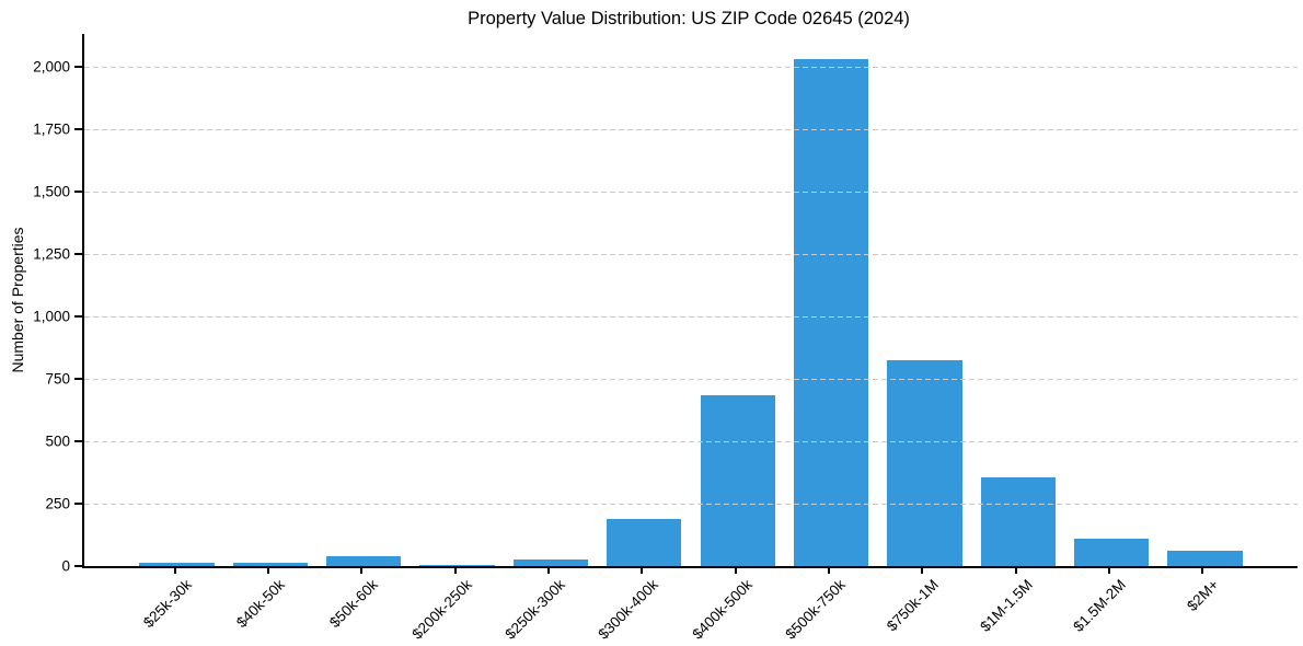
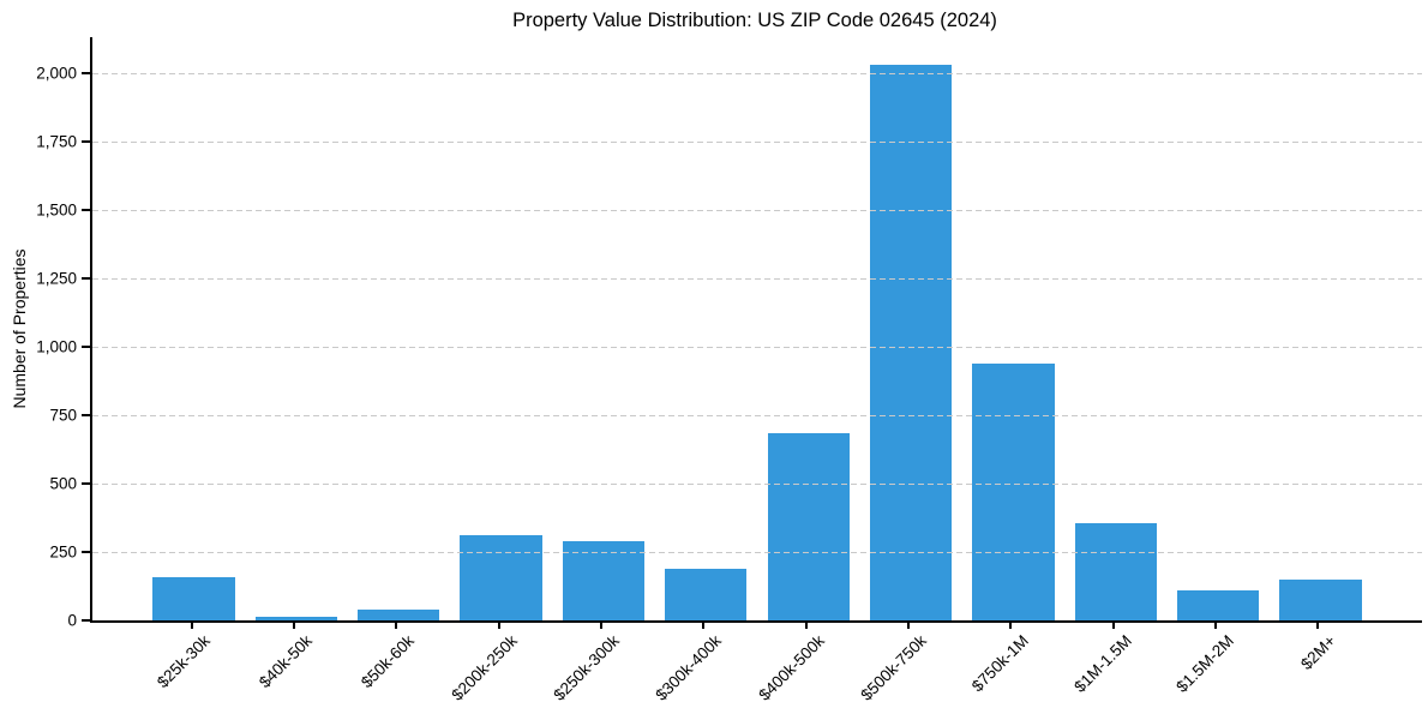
$25k-30k: 20 -> 160
$200k-250k: 10 -> 310
$250k-300k: 20 -> 290
$750k-1M: 820 -> 940
$2M+: 60 -> 150
